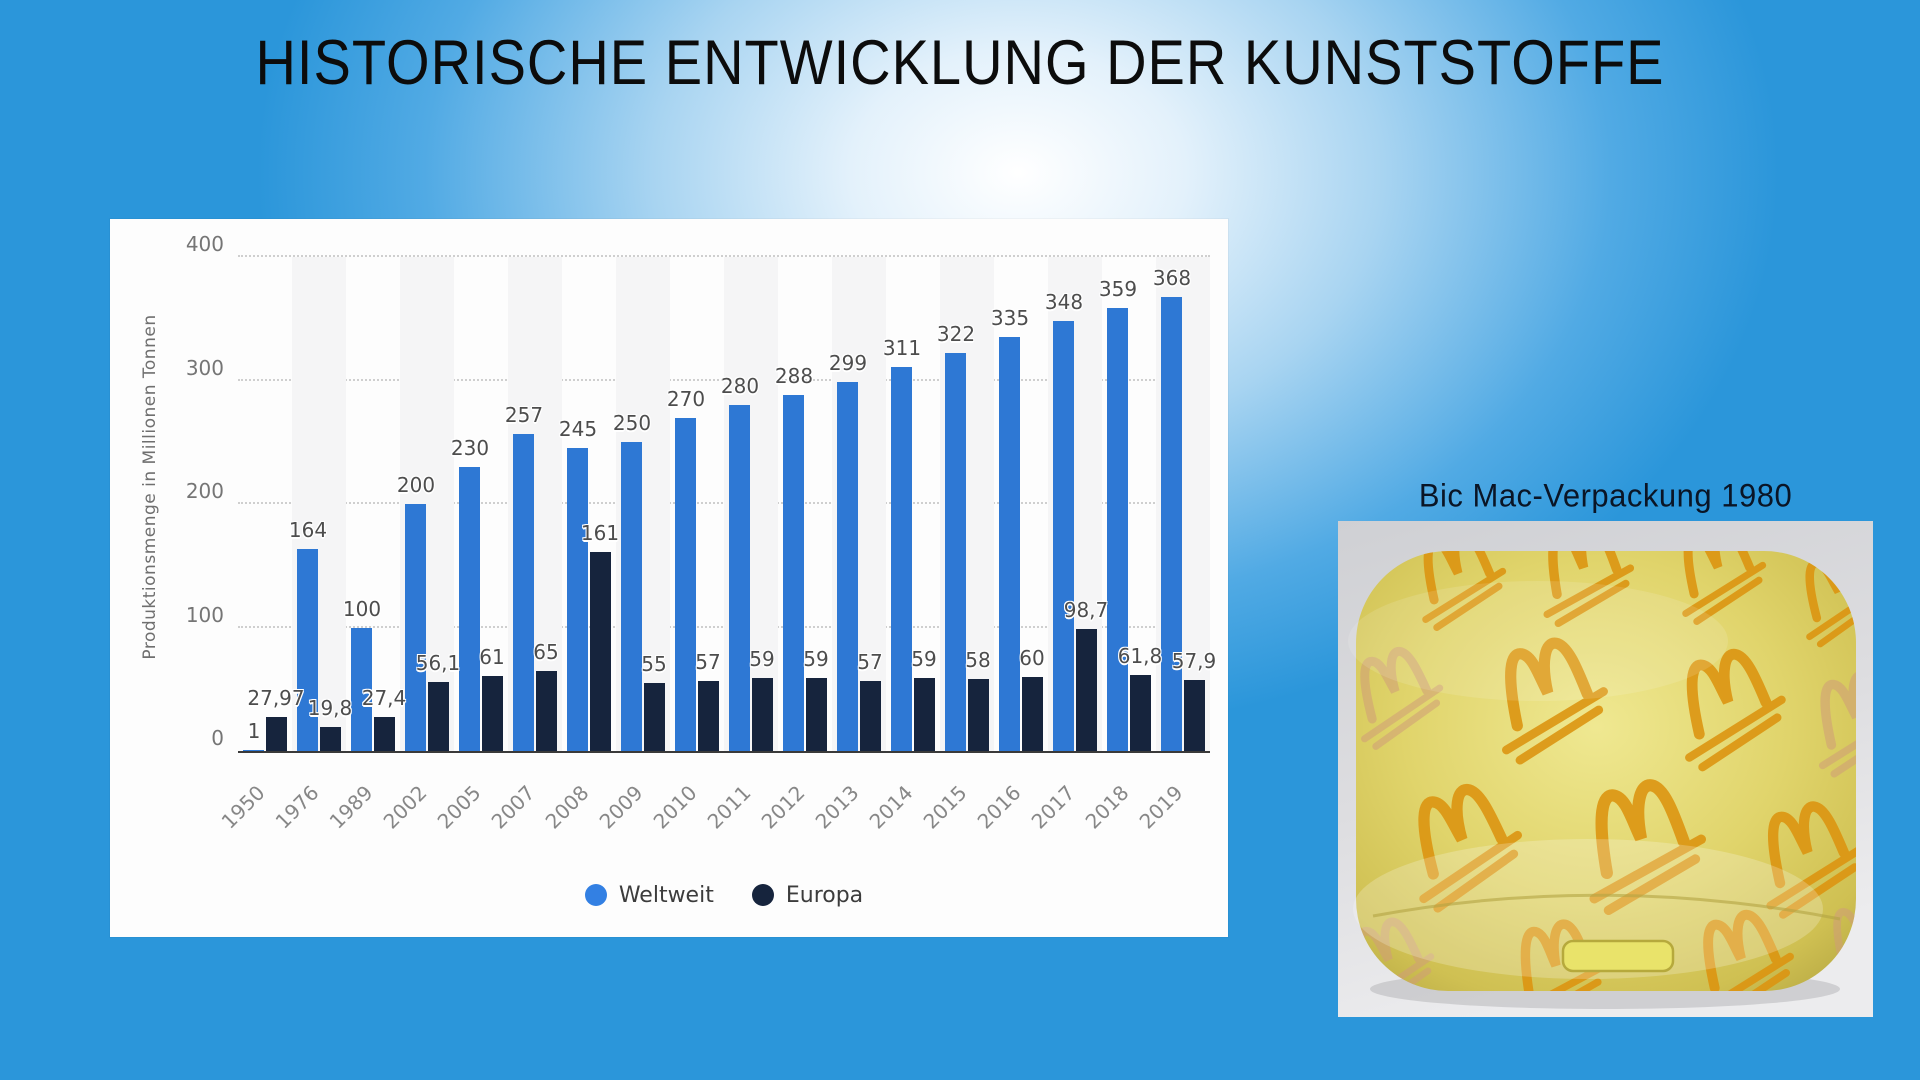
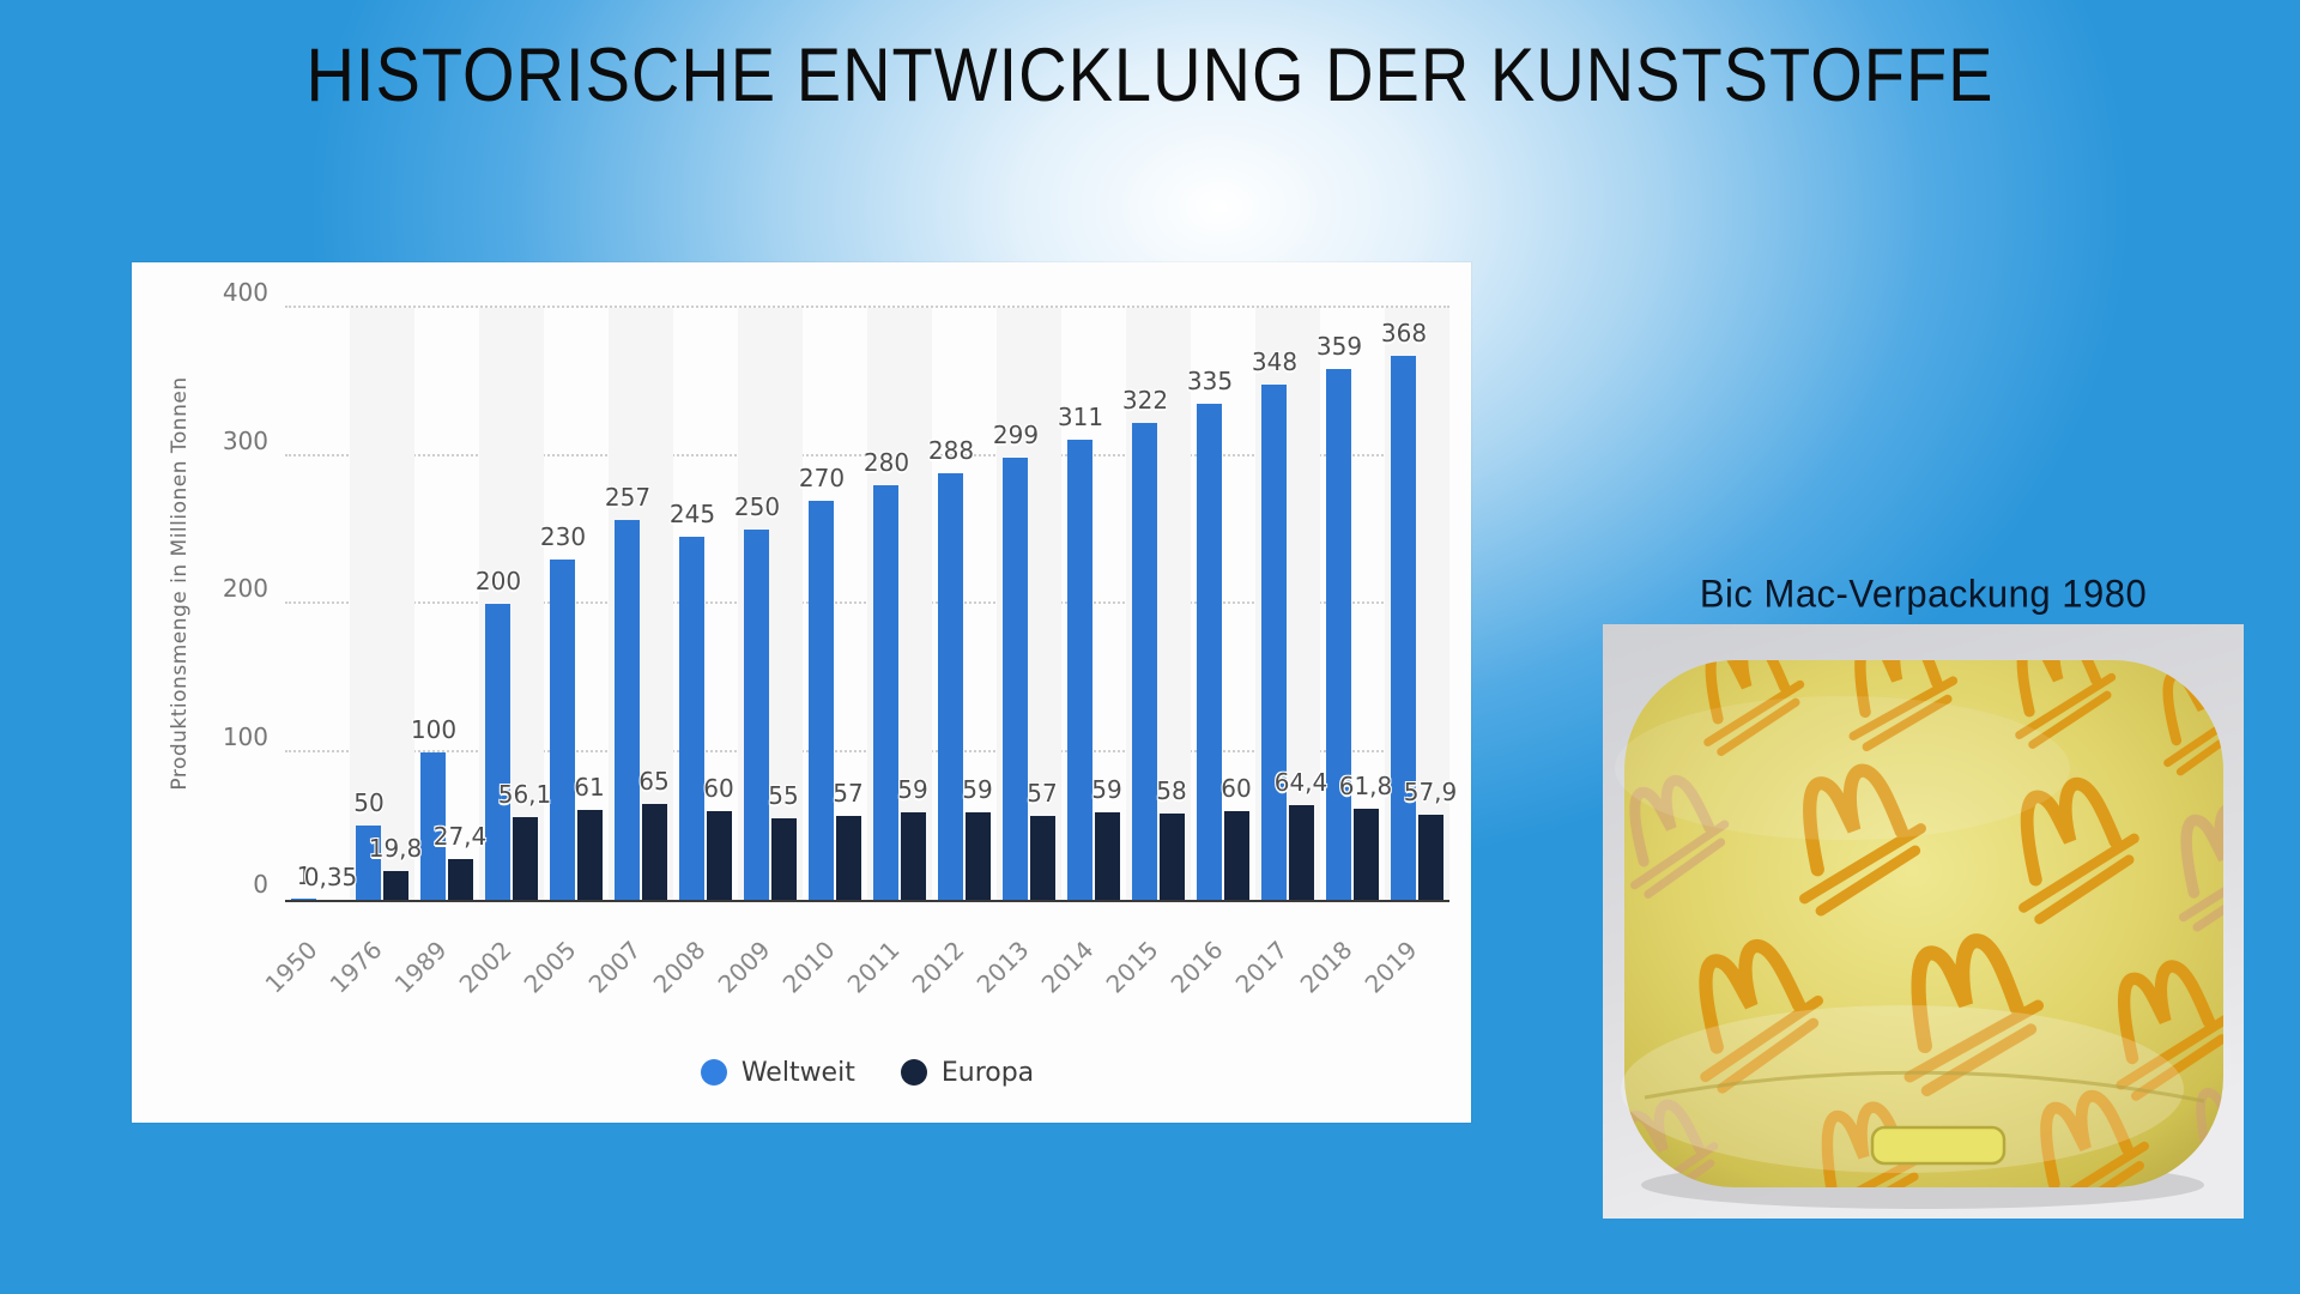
Europa/1950: 27,97 -> 0,35
Weltweit/1976: 164 -> 50
Europa/2008: 161 -> 60
Europa/2017: 98,7 -> 64,4
